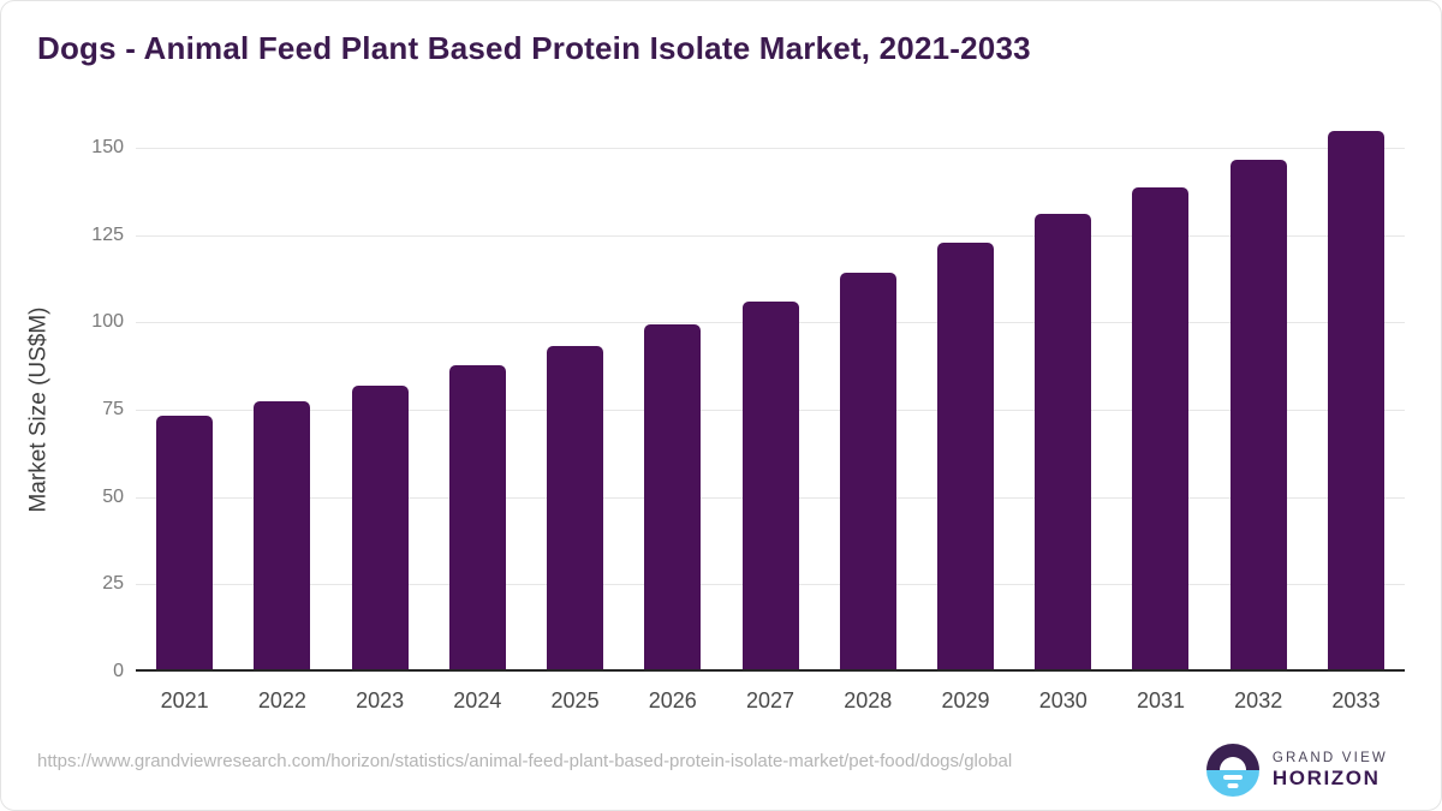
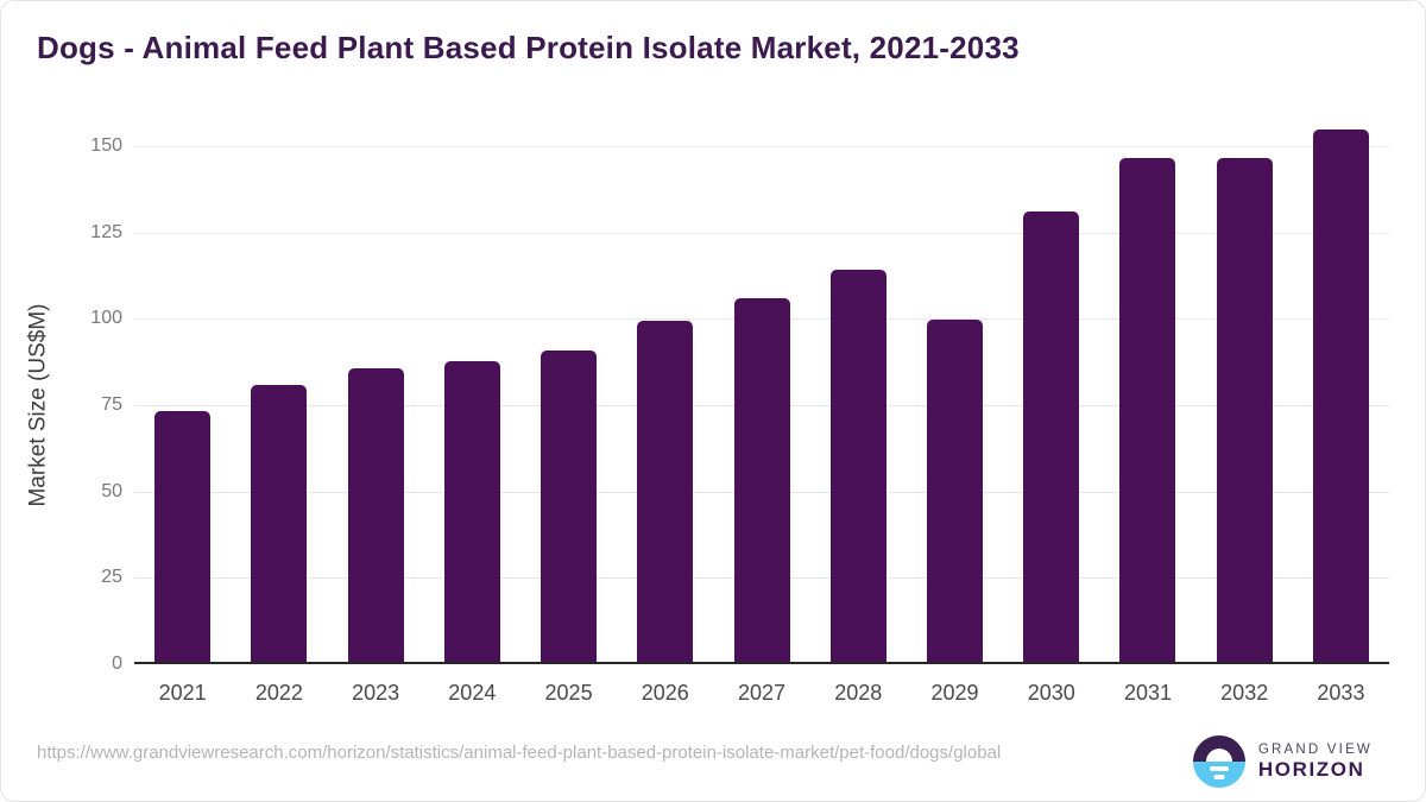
2022: 77 -> 80
2023: 81 -> 85
2025: 92 -> 90
2029: 122 -> 99
2031: 138 -> 146
